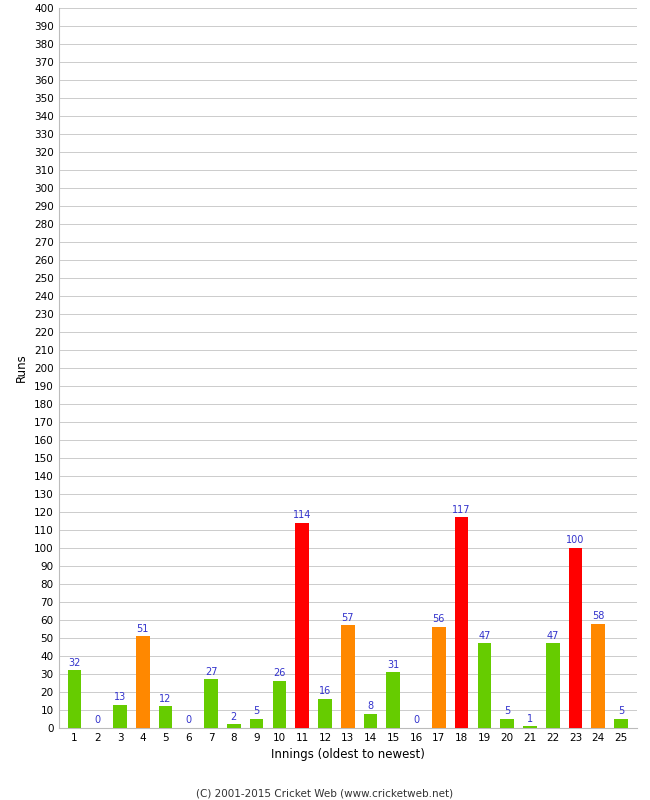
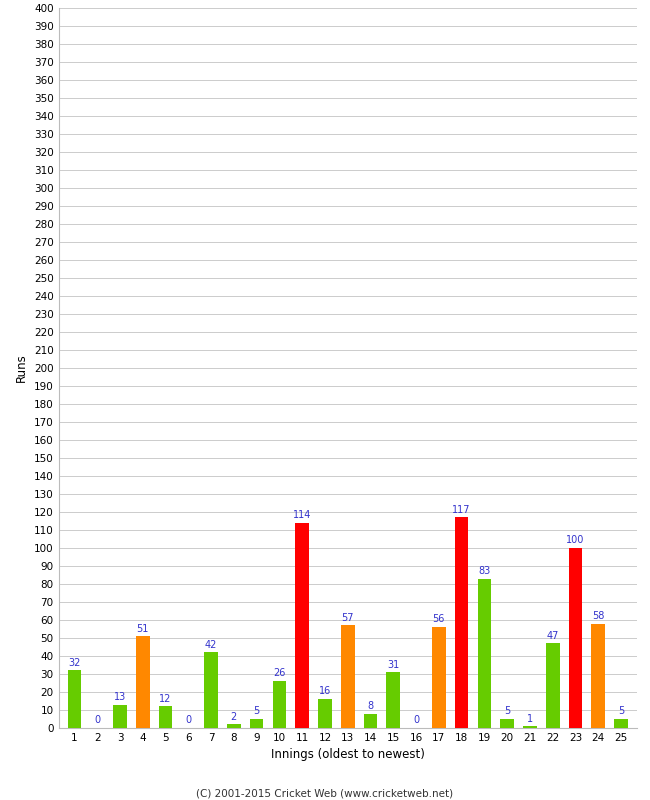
7: 27 -> 42
19: 47 -> 83
